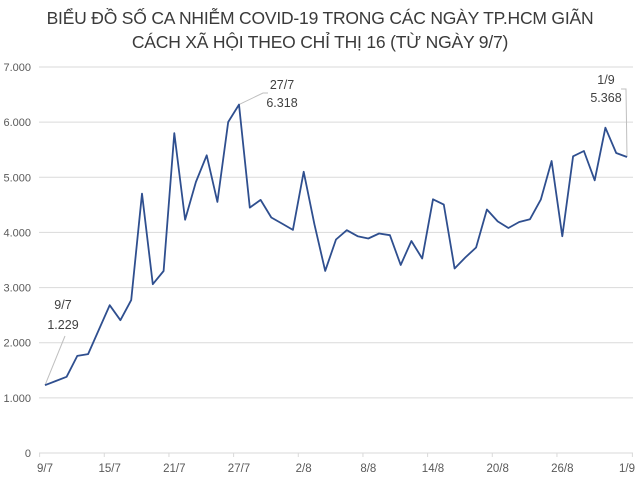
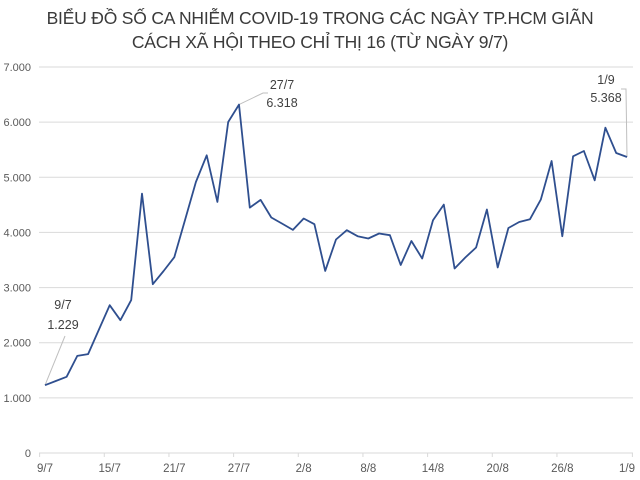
21/7: 5800 -> 3600
2/8: 5100 -> 4300
14/8: 4600 -> 4200
20/8: 4200 -> 3400
